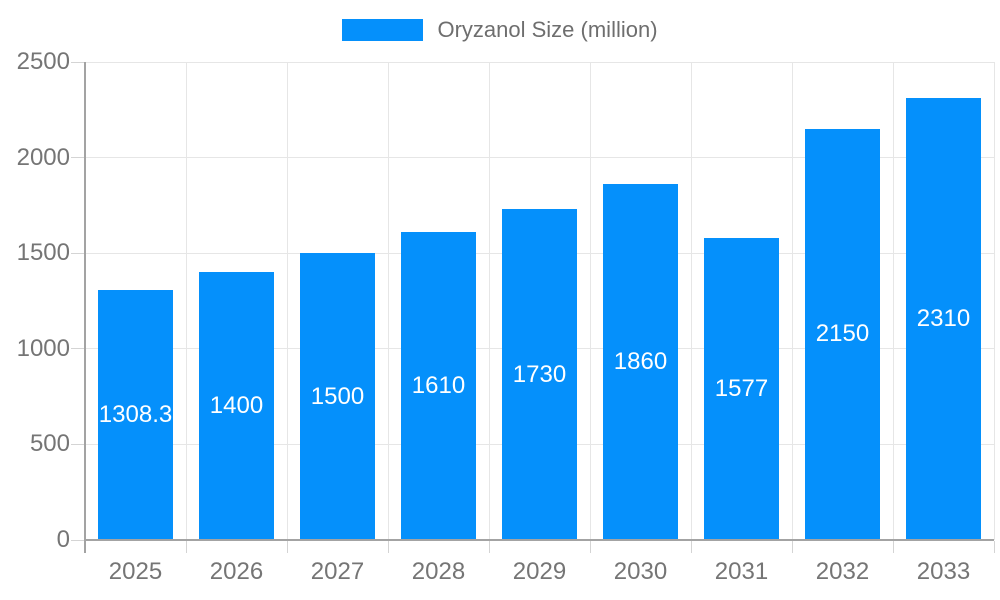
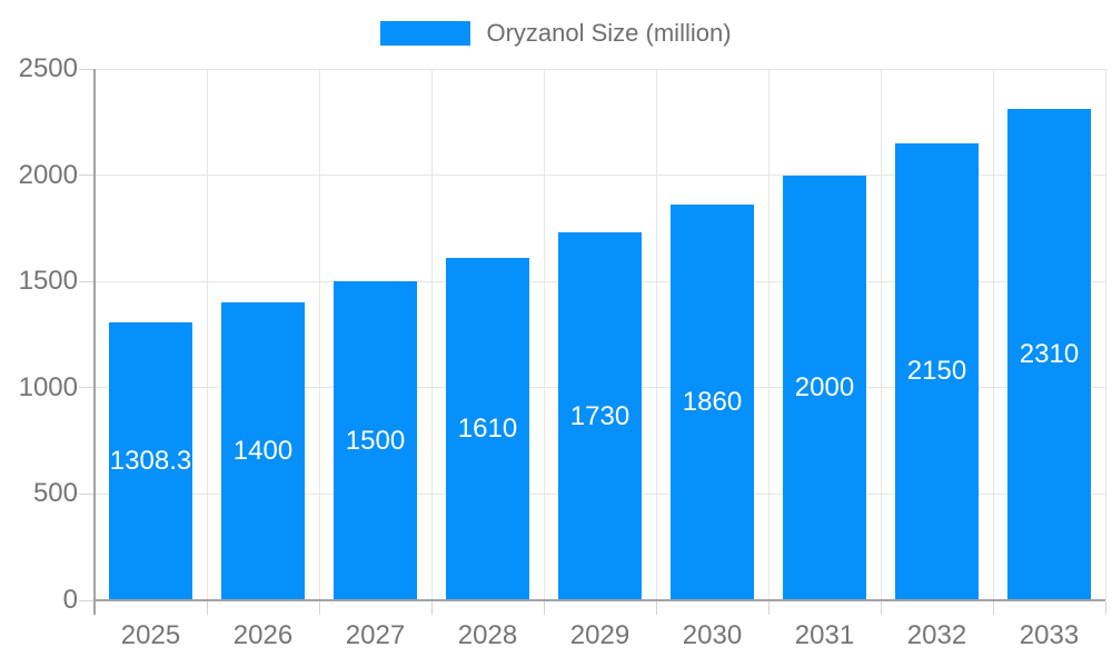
2031: 1577 -> 2000
